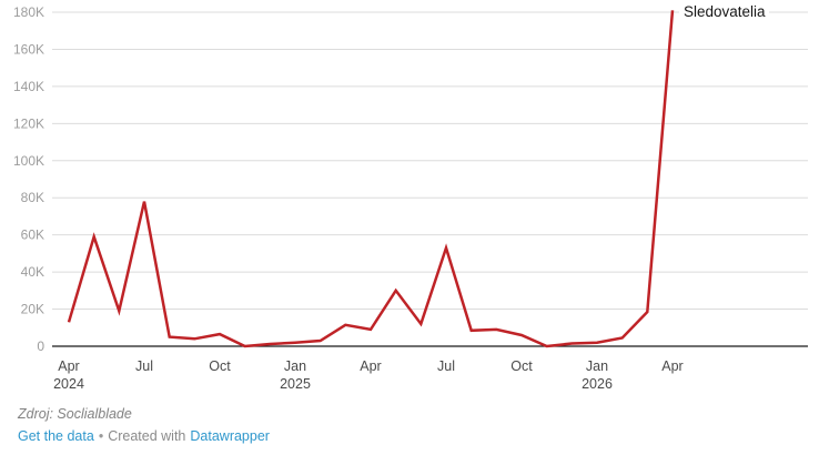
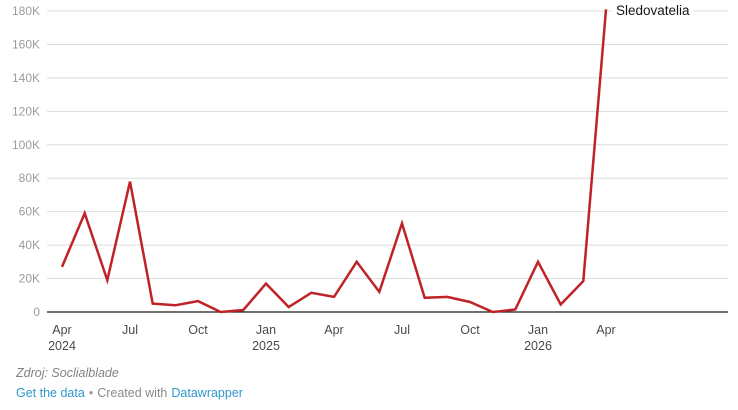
Apr 2024: 13K -> 27K
Jan 2025: 2K -> 17K
Jan 2026: 2K -> 30K
